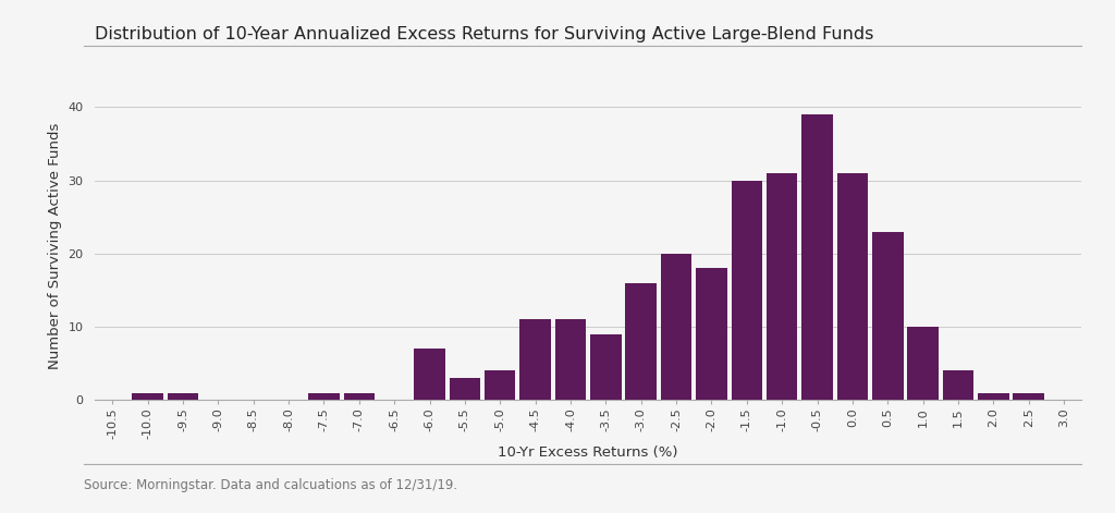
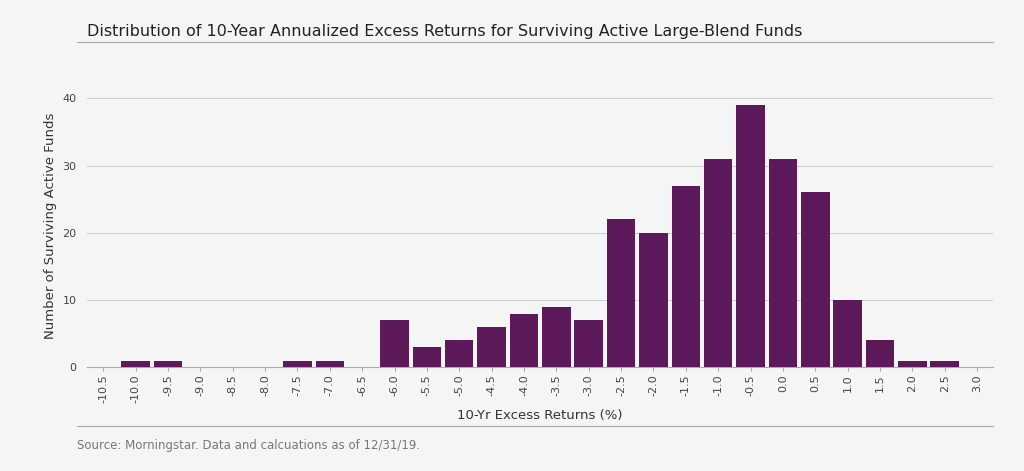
-4.5: 11 -> 6
-4.0: 11 -> 8
-3.0: 16 -> 7
-2.5: 20 -> 22
-2.0: 18 -> 20
-1.5: 30 -> 27
0.5: 23 -> 26
